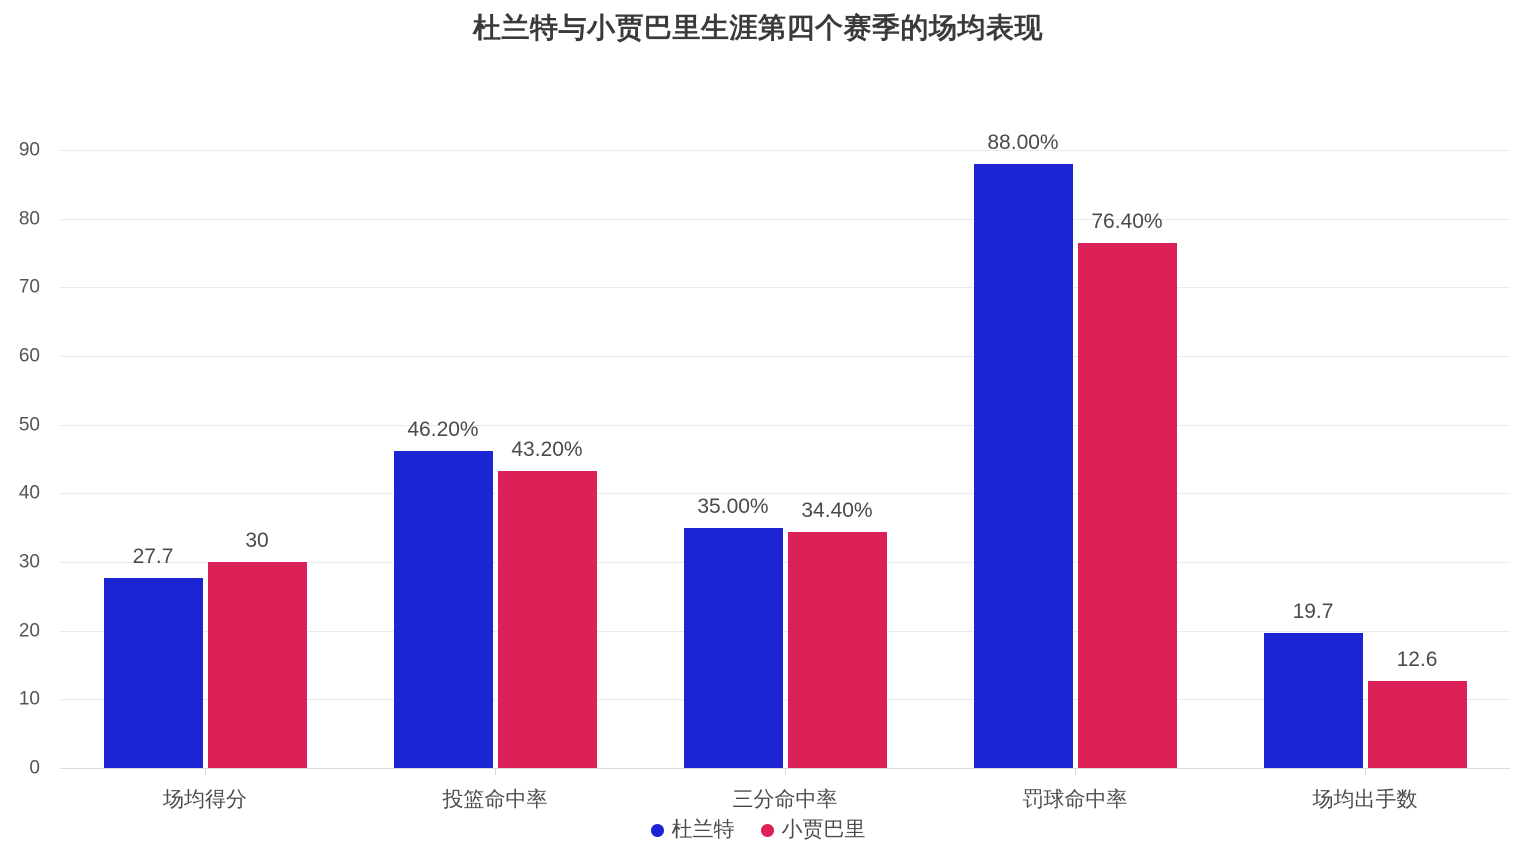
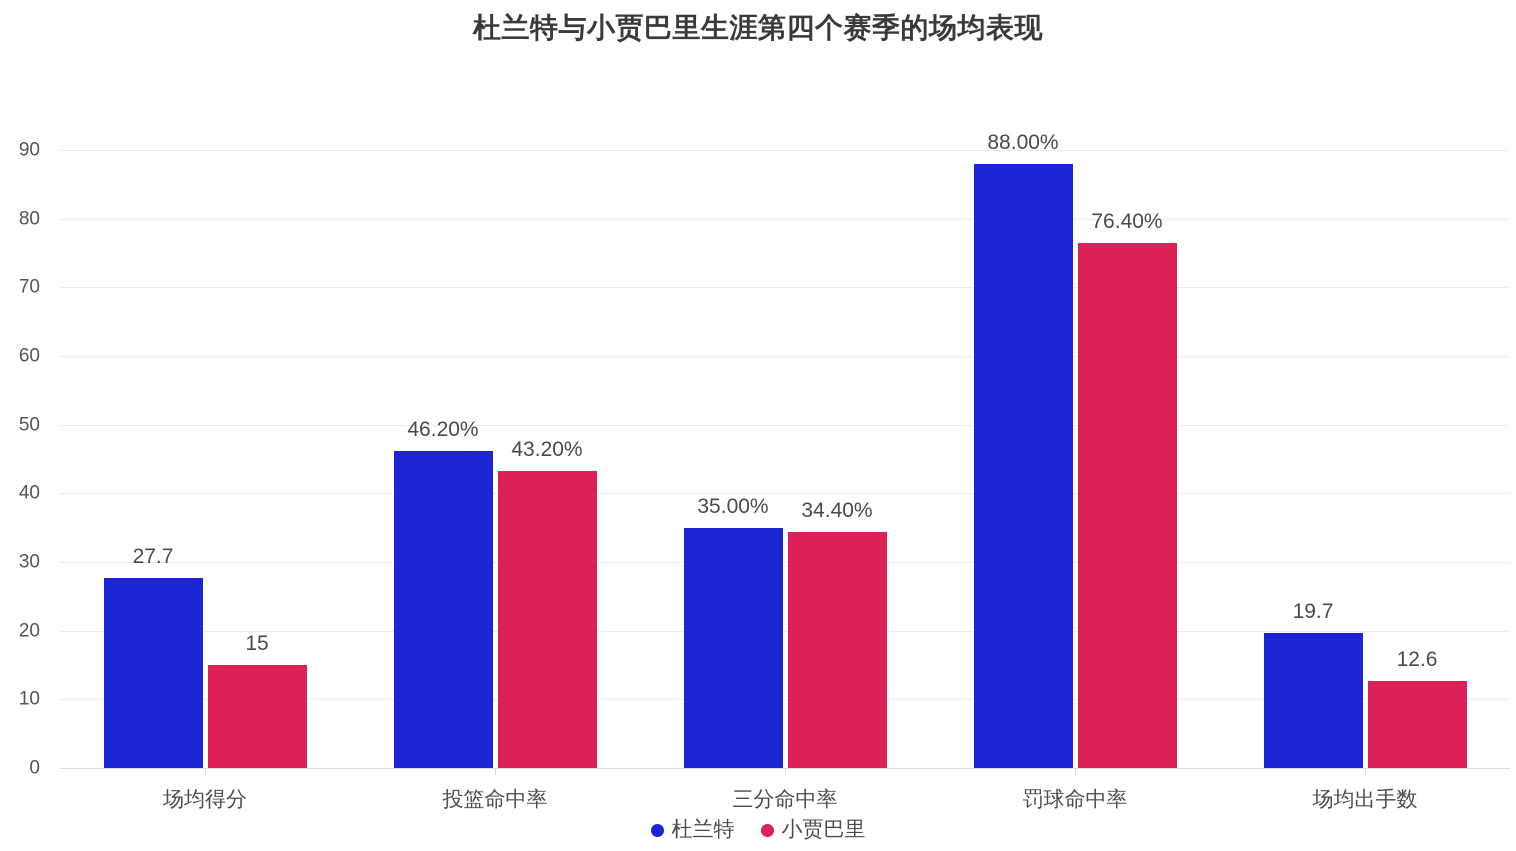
小贾巴里/场均得分: 30 -> 15
